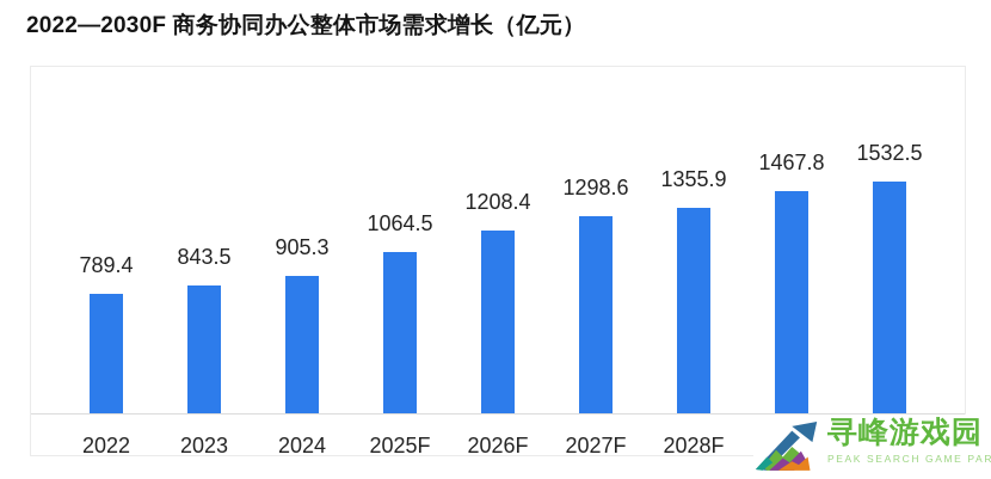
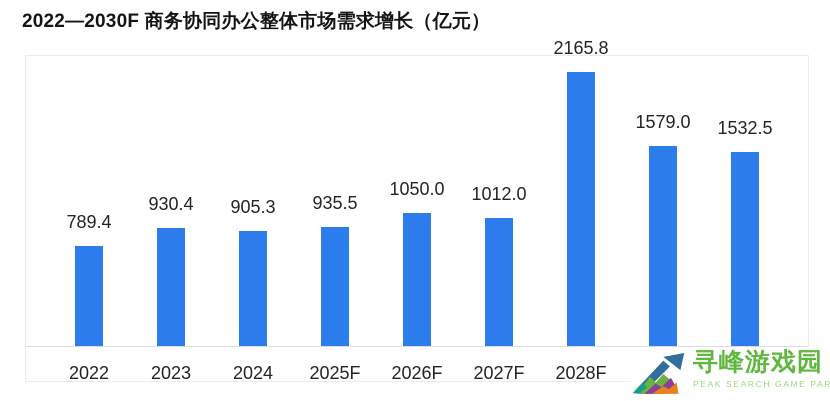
2023: 843.5 -> 930.4
2025F: 1064.5 -> 935.5
2026F: 1208.4 -> 1050.0
2027F: 1298.6 -> 1012.0
2028F: 1355.9 -> 2165.8
2029F: 1467.8 -> 1579.0
